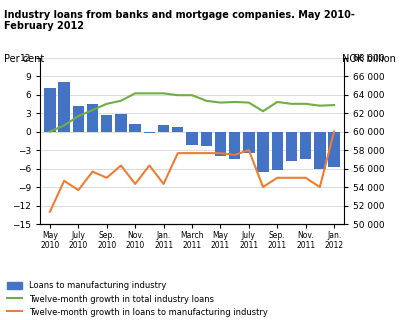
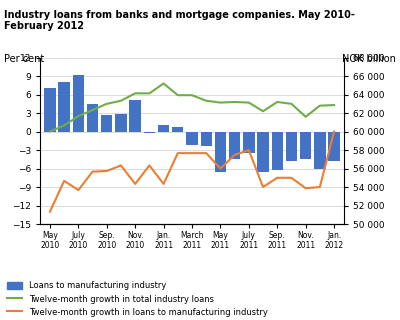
Loans to manufacturing industry/July 2010: 4.2 -> 9.2
Twelve-month growth in loans to manufacturing industry/Sep. 2010: -7.5 -> -6.4
Loans to manufacturing industry/Nov. 2010: 1.2 -> 5.2
Twelve-month growth in total industry loans/Jan. 2011: 6.2 -> 7.8
Loans to manufacturing industry/May 2011: -4.0 -> -6.6
Twelve-month growth in loans to manufacturing industry/May 2011: -3.5 -> -6.0
Twelve-month growth in total industry loans/Nov. 2011: 4.5 -> 2.4
Twelve-month growth in loans to manufacturing industry/Nov. 2011: -7.5 -> -9.2
Loans to manufacturing industry/Jan. 2012: -5.8 -> -4.8
